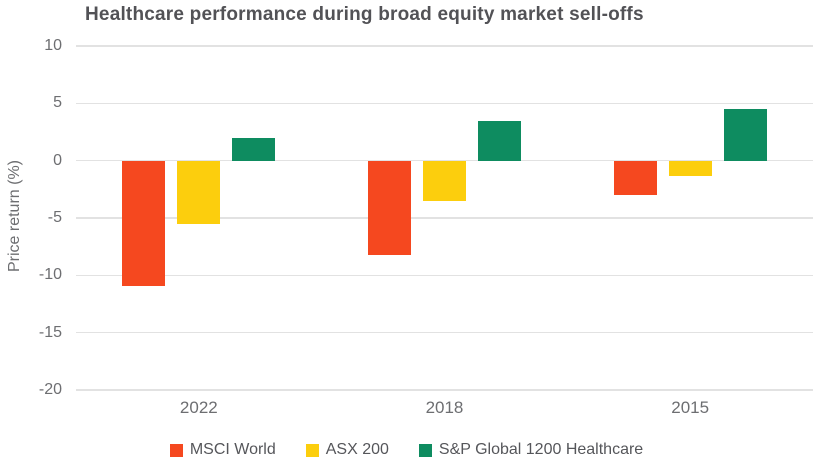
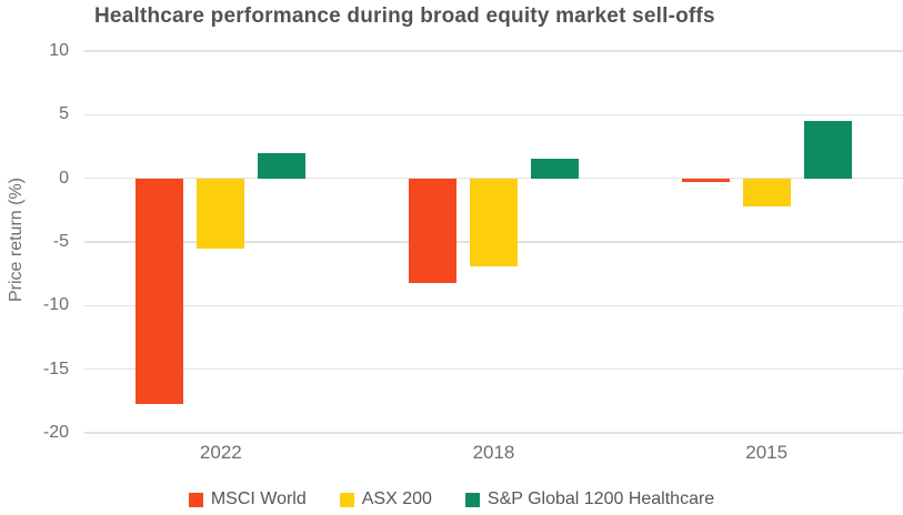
MSCI World/2022: -10.9 -> -17.7
ASX 200/2018: -3.5 -> -6.9
S&P Global 1200 Healthcare/2018: 3.5 -> 1.5
MSCI World/2015: -3.0 -> -0.3
ASX 200/2015: -1.3 -> -2.2
